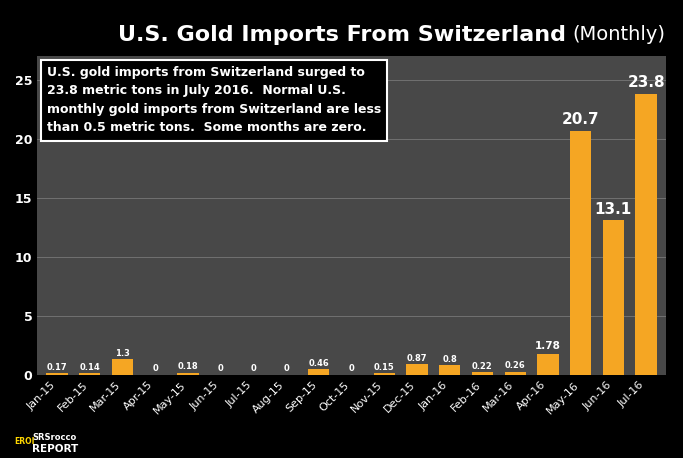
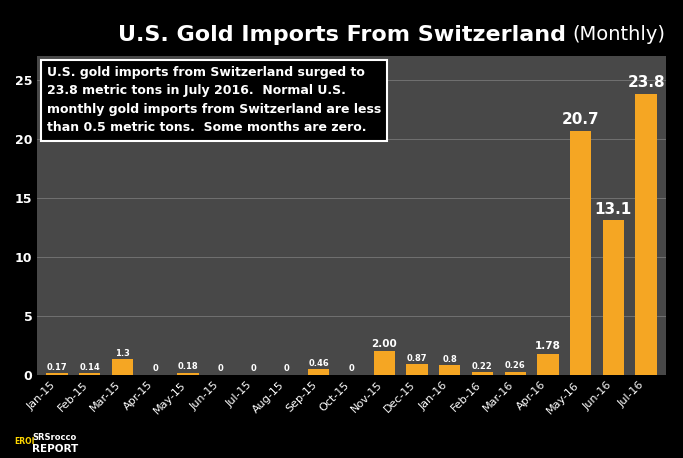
Nov-15: 0.15 -> 2.00
